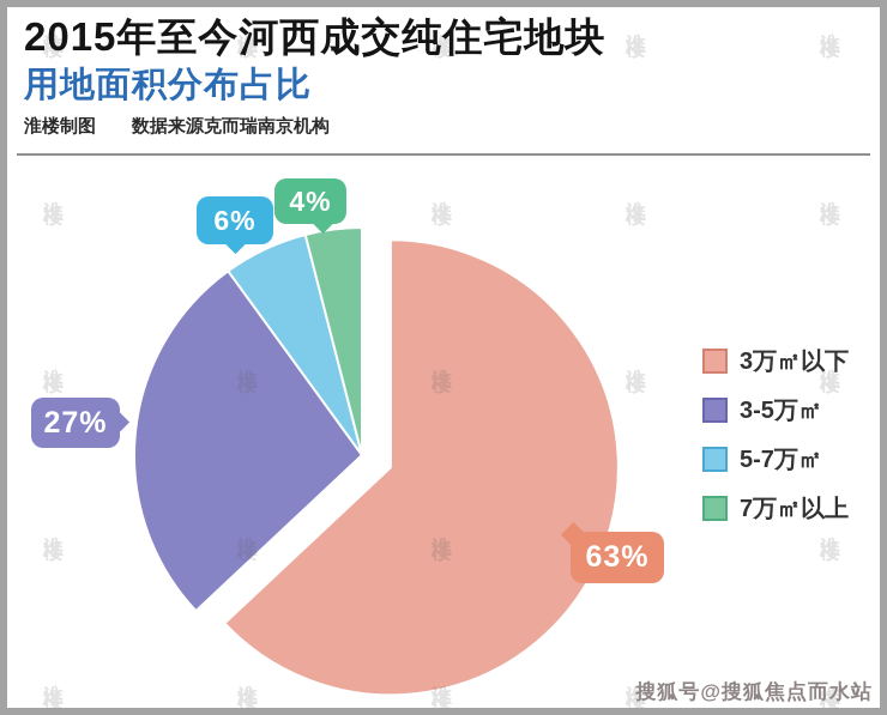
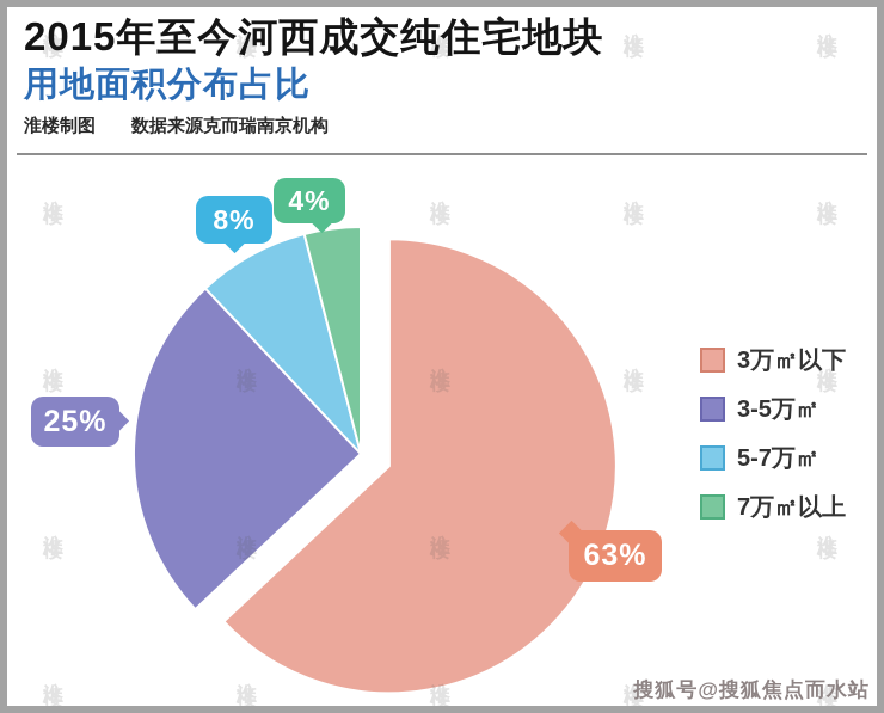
3-5万㎡: 27% -> 25%
5-7万㎡: 6% -> 8%
